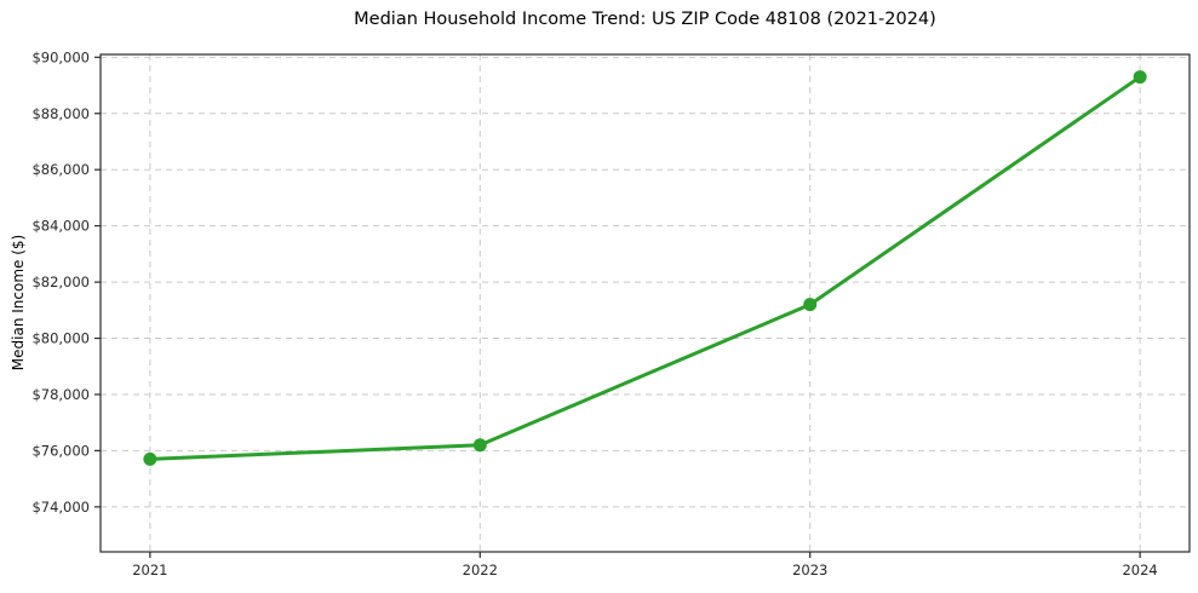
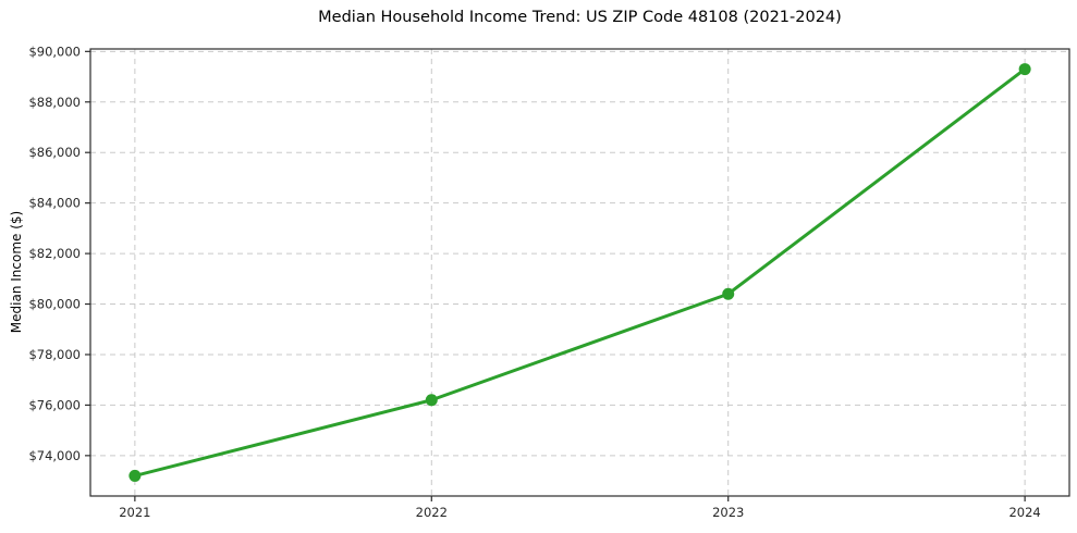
2021: $75700 -> $73200
2023: $81200 -> $80400
